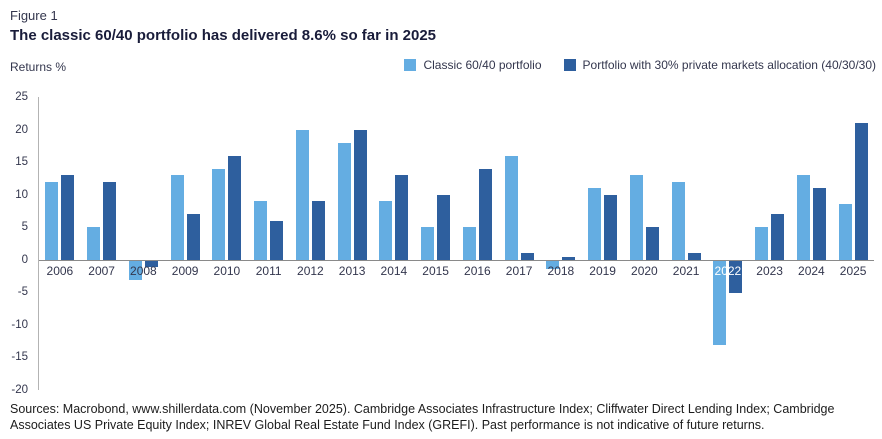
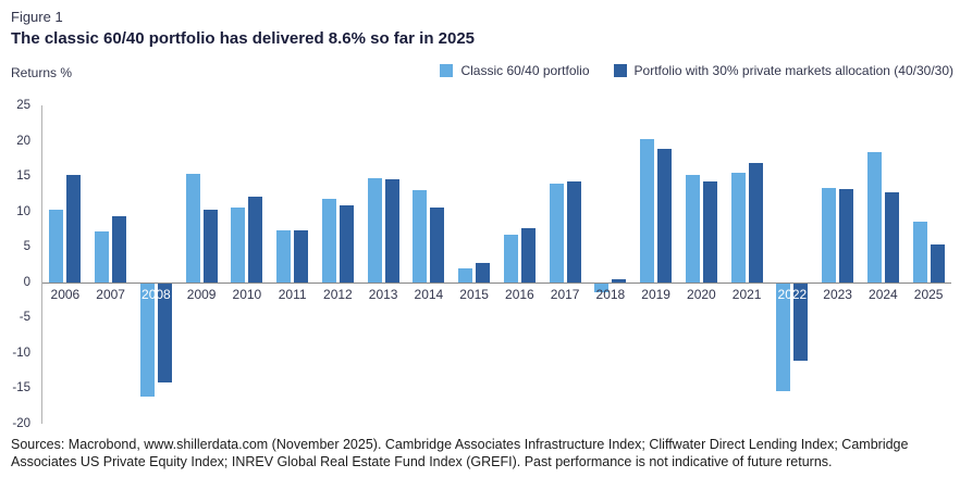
Classic 60/40 portfolio/2006: 12 -> 10
Portfolio with 30% private markets allocation (40/30/30)/2006: 13 -> 15
Classic 60/40 portfolio/2007: 5 -> 7
Portfolio with 30% private markets allocation (40/30/30)/2007: 12 -> 9
Classic 60/40 portfolio/2008: -3 -> -16
Portfolio with 30% private markets allocation (40/30/30)/2008: -1 -> -14
Classic 60/40 portfolio/2009: 13 -> 15
Portfolio with 30% private markets allocation (40/30/30)/2009: 7 -> 10
Classic 60/40 portfolio/2010: 14 -> 11
Portfolio with 30% private markets allocation (40/30/30)/2010: 16 -> 12
Classic 60/40 portfolio/2011: 9 -> 7
Portfolio with 30% private markets allocation (40/30/30)/2011: 6 -> 7
Classic 60/40 portfolio/2012: 20 -> 12
Portfolio with 30% private markets allocation (40/30/30)/2012: 9 -> 11
Classic 60/40 portfolio/2013: 18 -> 15
Portfolio with 30% private markets allocation (40/30/30)/2013: 20 -> 15
Classic 60/40 portfolio/2014: 9 -> 13
Portfolio with 30% private markets allocation (40/30/30)/2014: 13 -> 10
Classic 60/40 portfolio/2015: 5 -> 2
Portfolio with 30% private markets allocation (40/30/30)/2015: 10 -> 3
Classic 60/40 portfolio/2016: 5 -> 7
Portfolio with 30% private markets allocation (40/30/30)/2016: 14 -> 8
Classic 60/40 portfolio/2017: 16 -> 14
Portfolio with 30% private markets allocation (40/30/30)/2017: 1 -> 14
Classic 60/40 portfolio/2019: 11 -> 20
Portfolio with 30% private markets allocation (40/30/30)/2019: 10 -> 19
Classic 60/40 portfolio/2020: 13 -> 15
Portfolio with 30% private markets allocation (40/30/30)/2020: 5 -> 14
Classic 60/40 portfolio/2021: 12 -> 16
Portfolio with 30% private markets allocation (40/30/30)/2021: 1 -> 17
Classic 60/40 portfolio/2022: -13 -> -15
Portfolio with 30% private markets allocation (40/30/30)/2022: -5 -> -11
Classic 60/40 portfolio/2023: 5 -> 13
Portfolio with 30% private markets allocation (40/30/30)/2023: 7 -> 13
Classic 60/40 portfolio/2024: 13 -> 18
Portfolio with 30% private markets allocation (40/30/30)/2024: 11 -> 13
Portfolio with 30% private markets allocation (40/30/30)/2025: 21 -> 5
